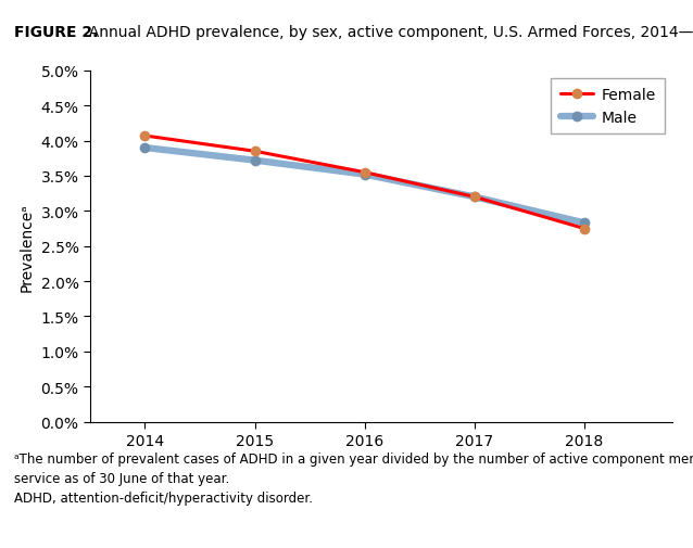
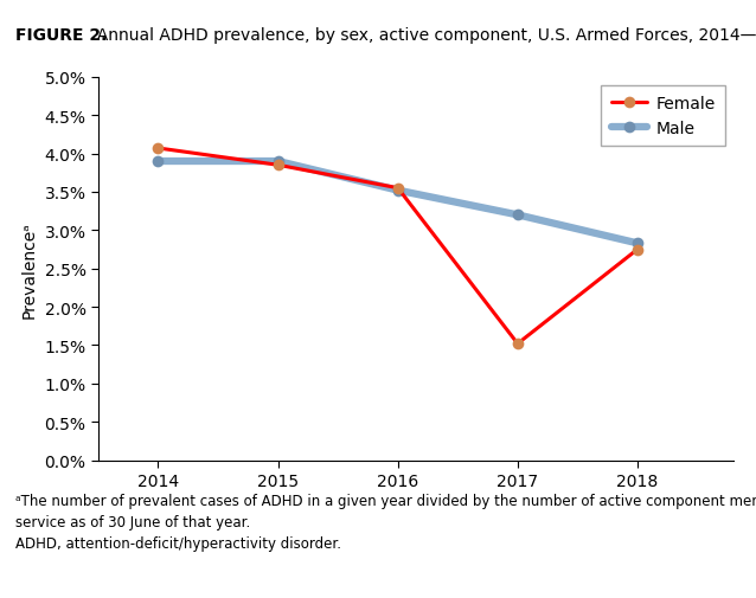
Male/2015: 3.72% -> 3.90%
Female/2017: 3.20% -> 1.52%
